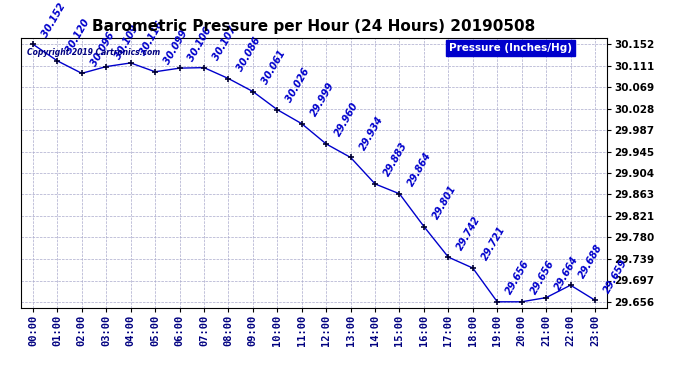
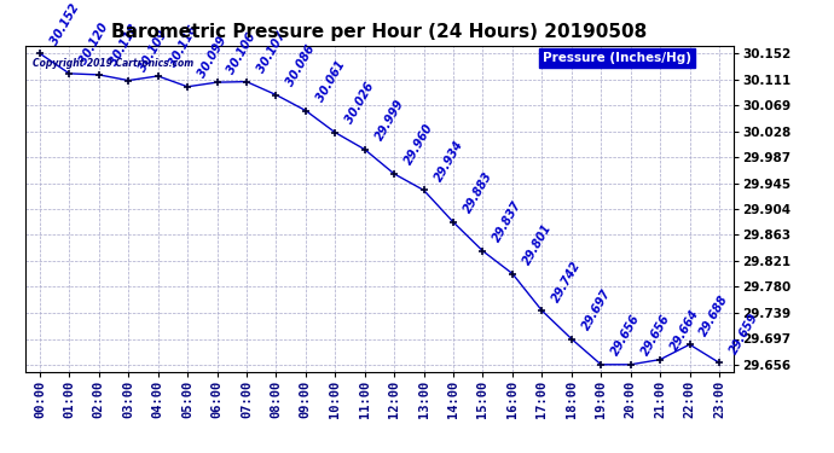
02:00: 30.096 -> 30.118
15:00: 29.864 -> 29.837
18:00: 29.721 -> 29.697
